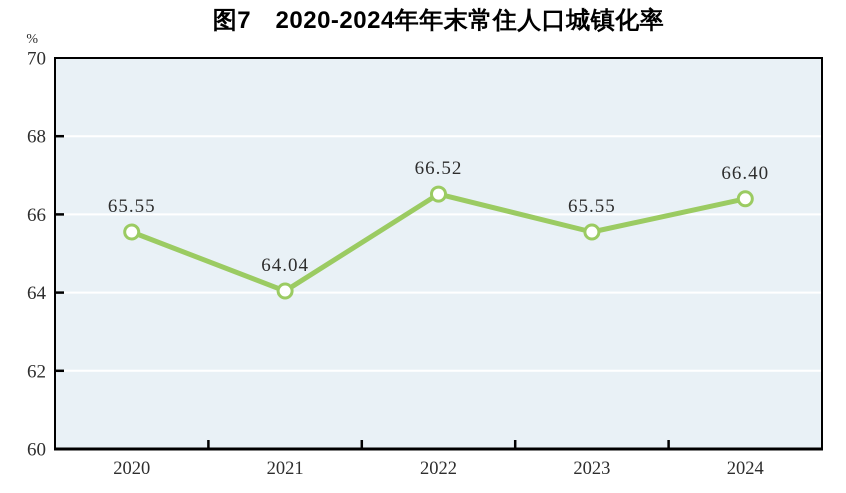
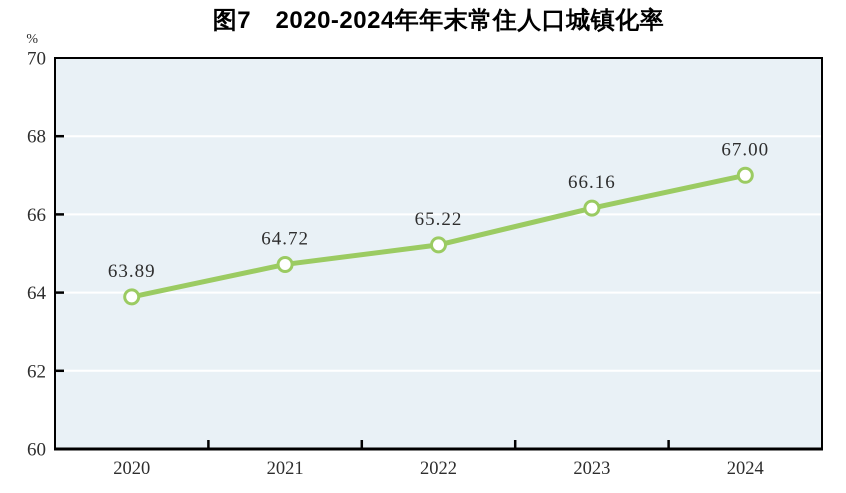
2020: 65.55 -> 63.89
2021: 64.04 -> 64.72
2022: 66.52 -> 65.22
2023: 65.55 -> 66.16
2024: 66.40 -> 67.00
